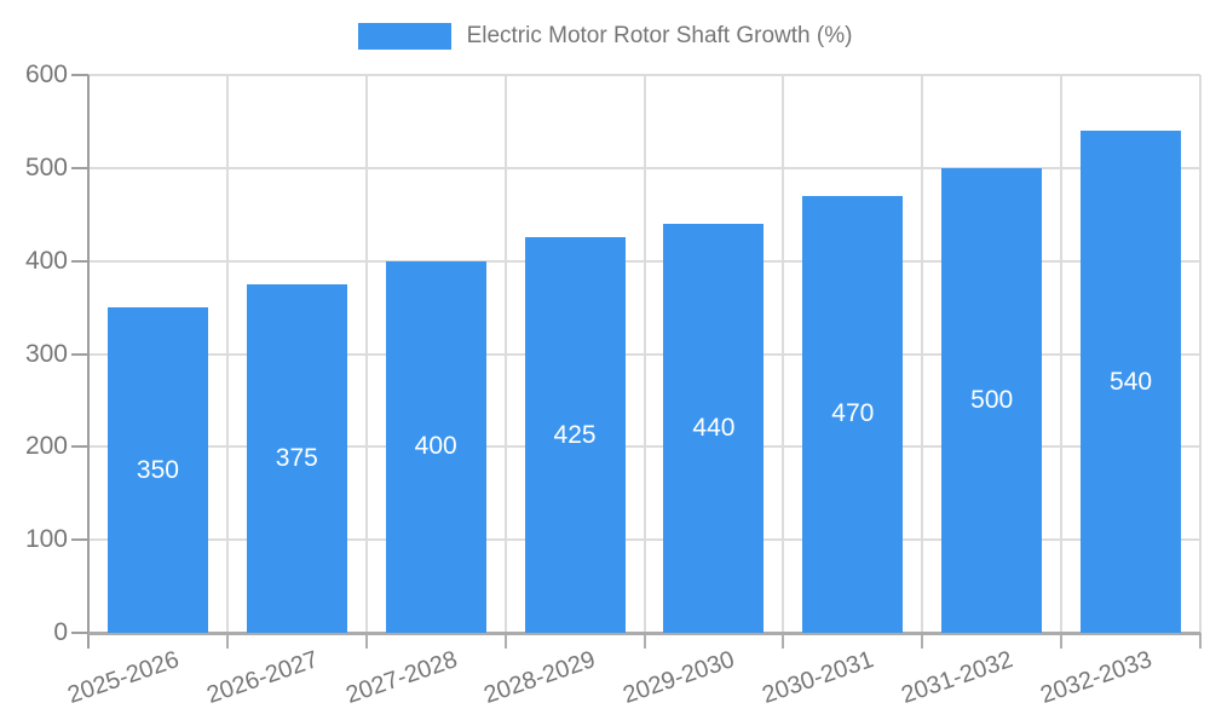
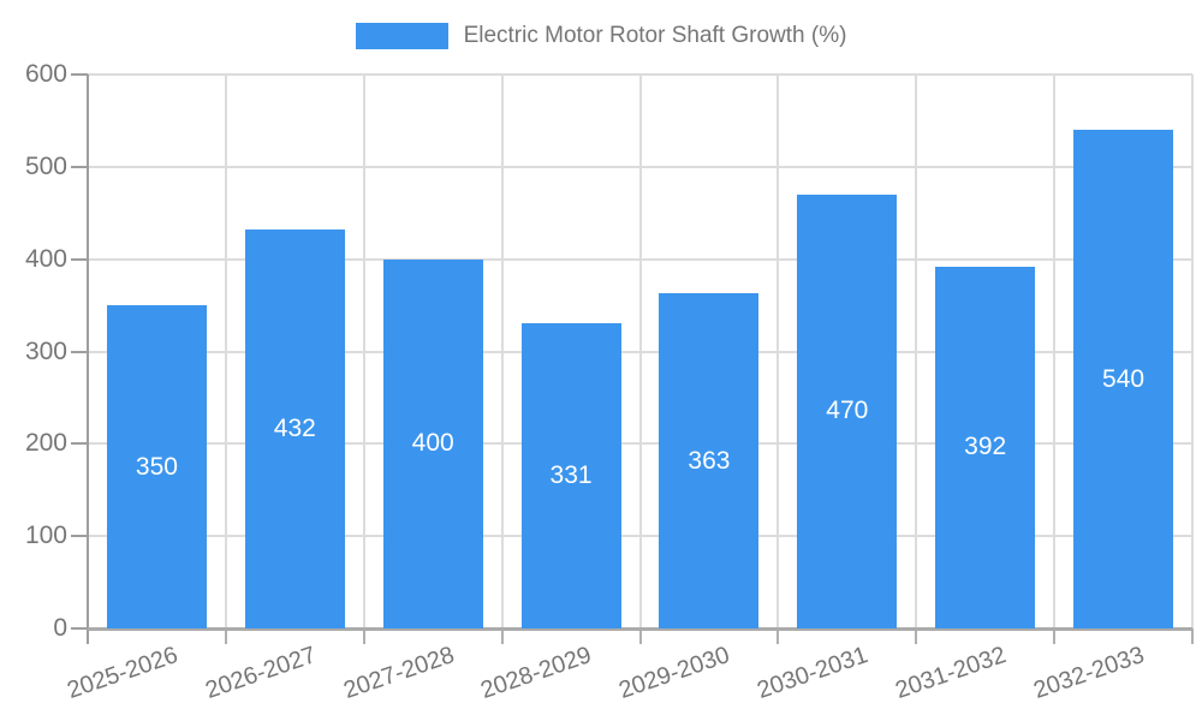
2026-2027: 375 -> 432
2028-2029: 425 -> 331
2029-2030: 440 -> 363
2031-2032: 500 -> 392
